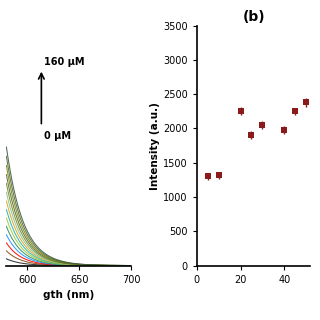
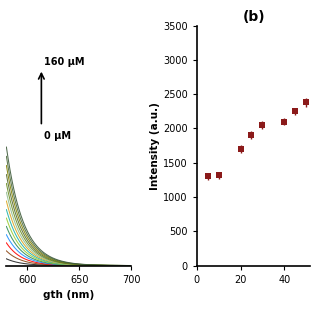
(b)/20: 2260 -> 1700
(b)/40: 1980 -> 2100
